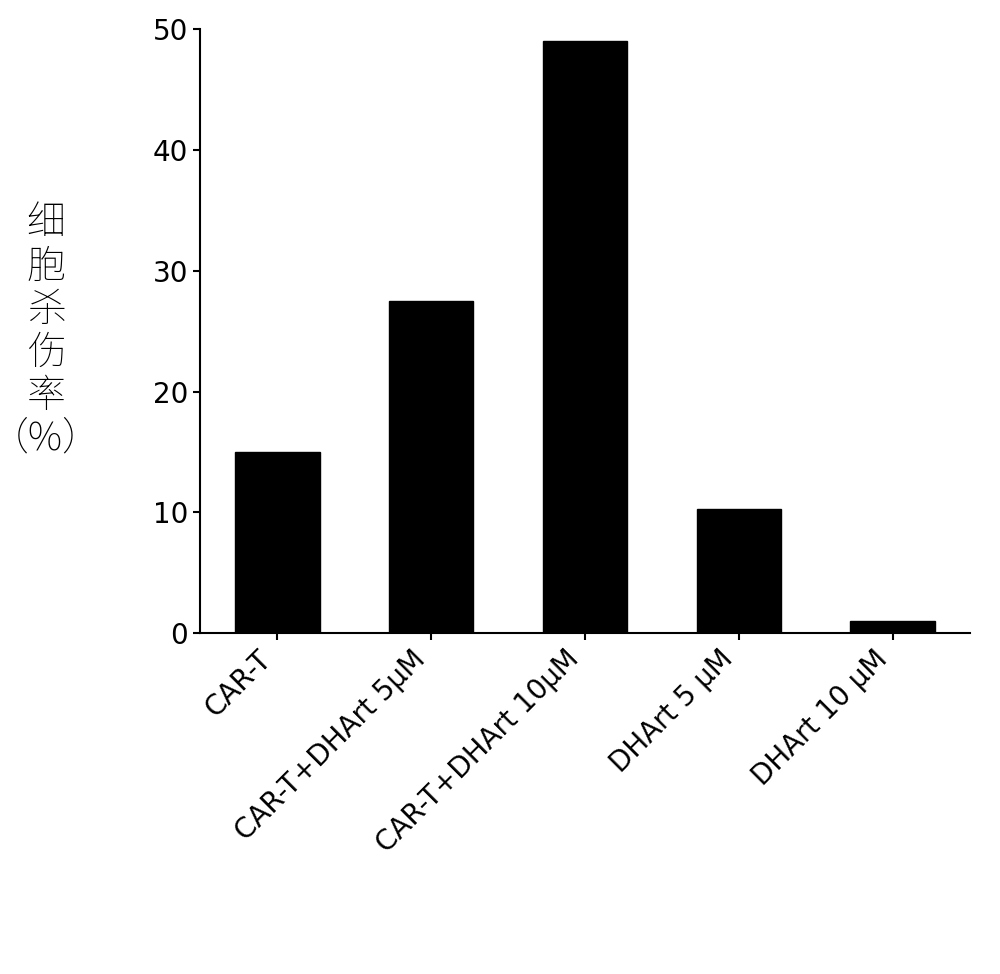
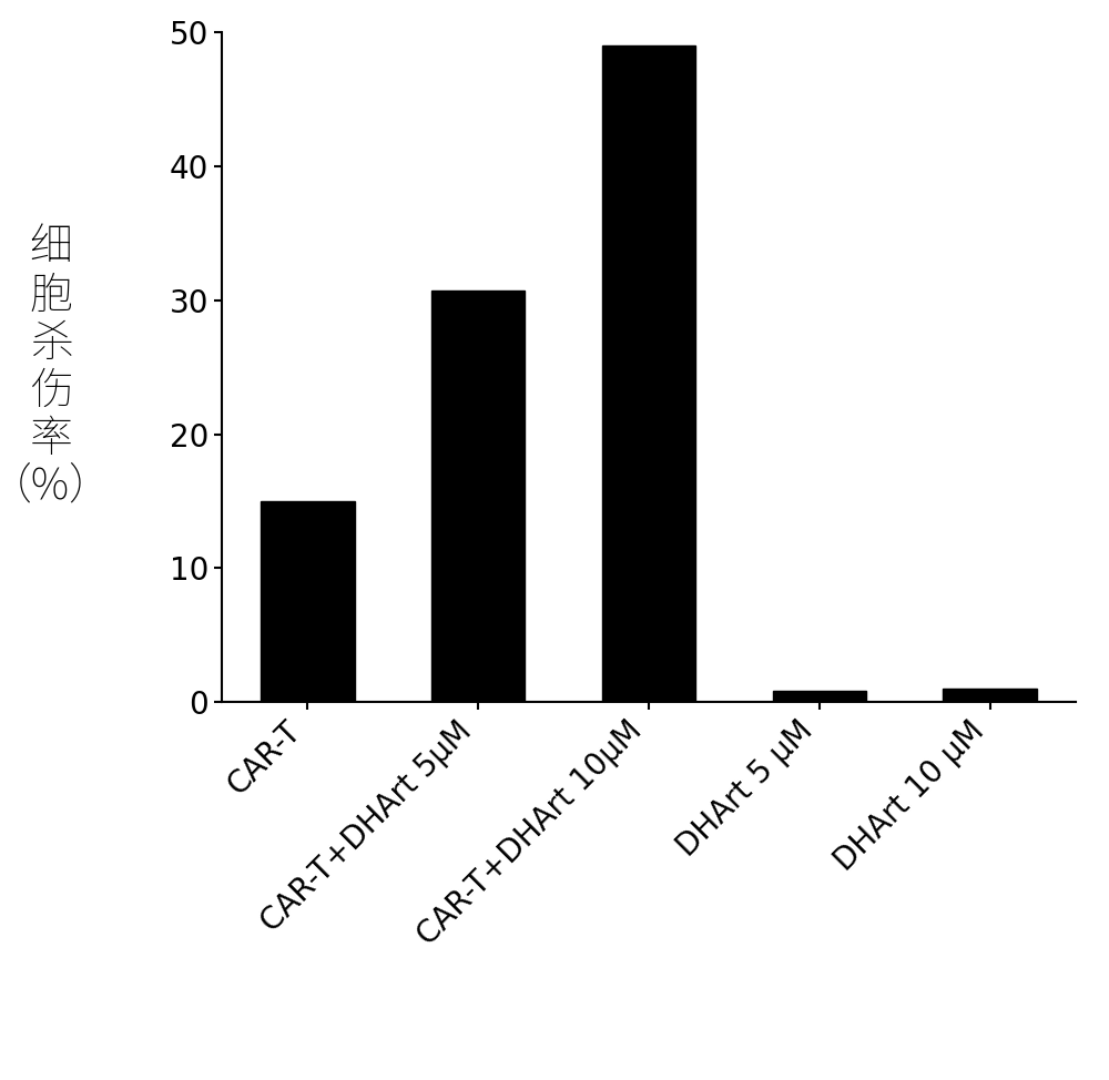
CAR-T+DHArt 5μM: 27.5 -> 30.7
DHArt 5 μM: 10.3 -> 0.8
